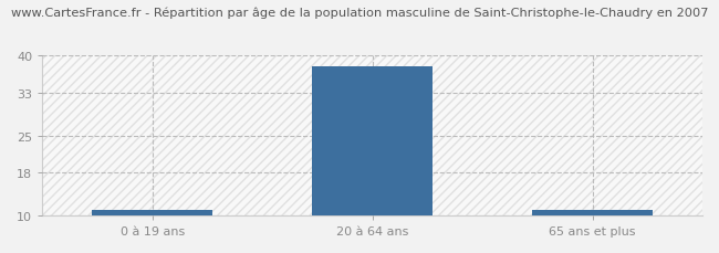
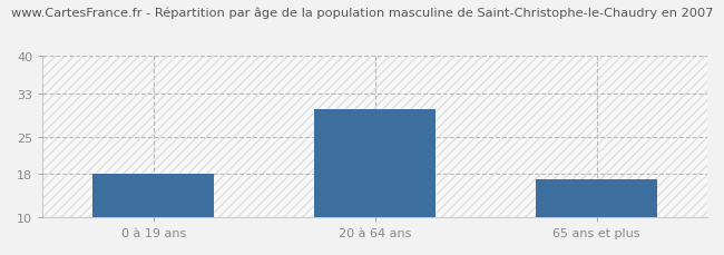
0 à 19 ans: 11 -> 18
20 à 64 ans: 38 -> 30
65 ans et plus: 11 -> 17
